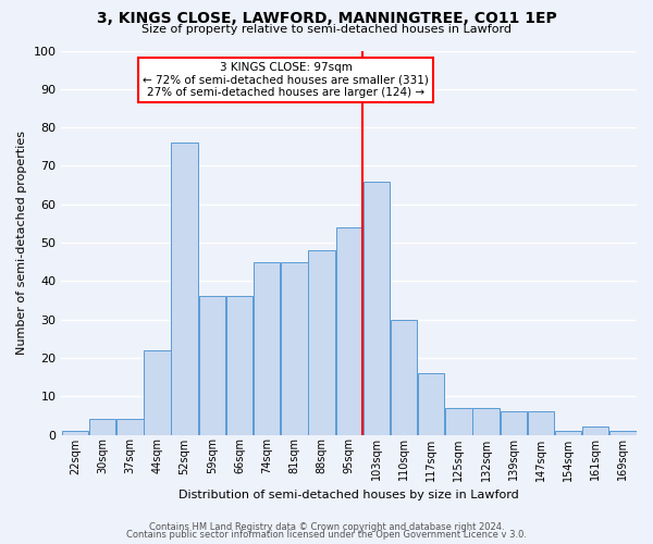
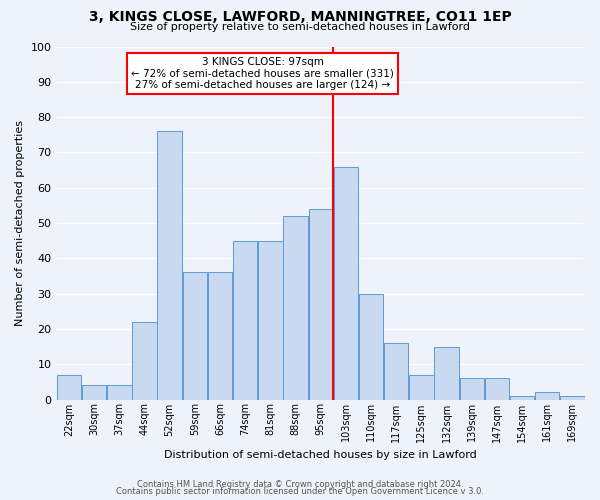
22sqm: 1 -> 7
88sqm: 48 -> 52
132sqm: 7 -> 15
